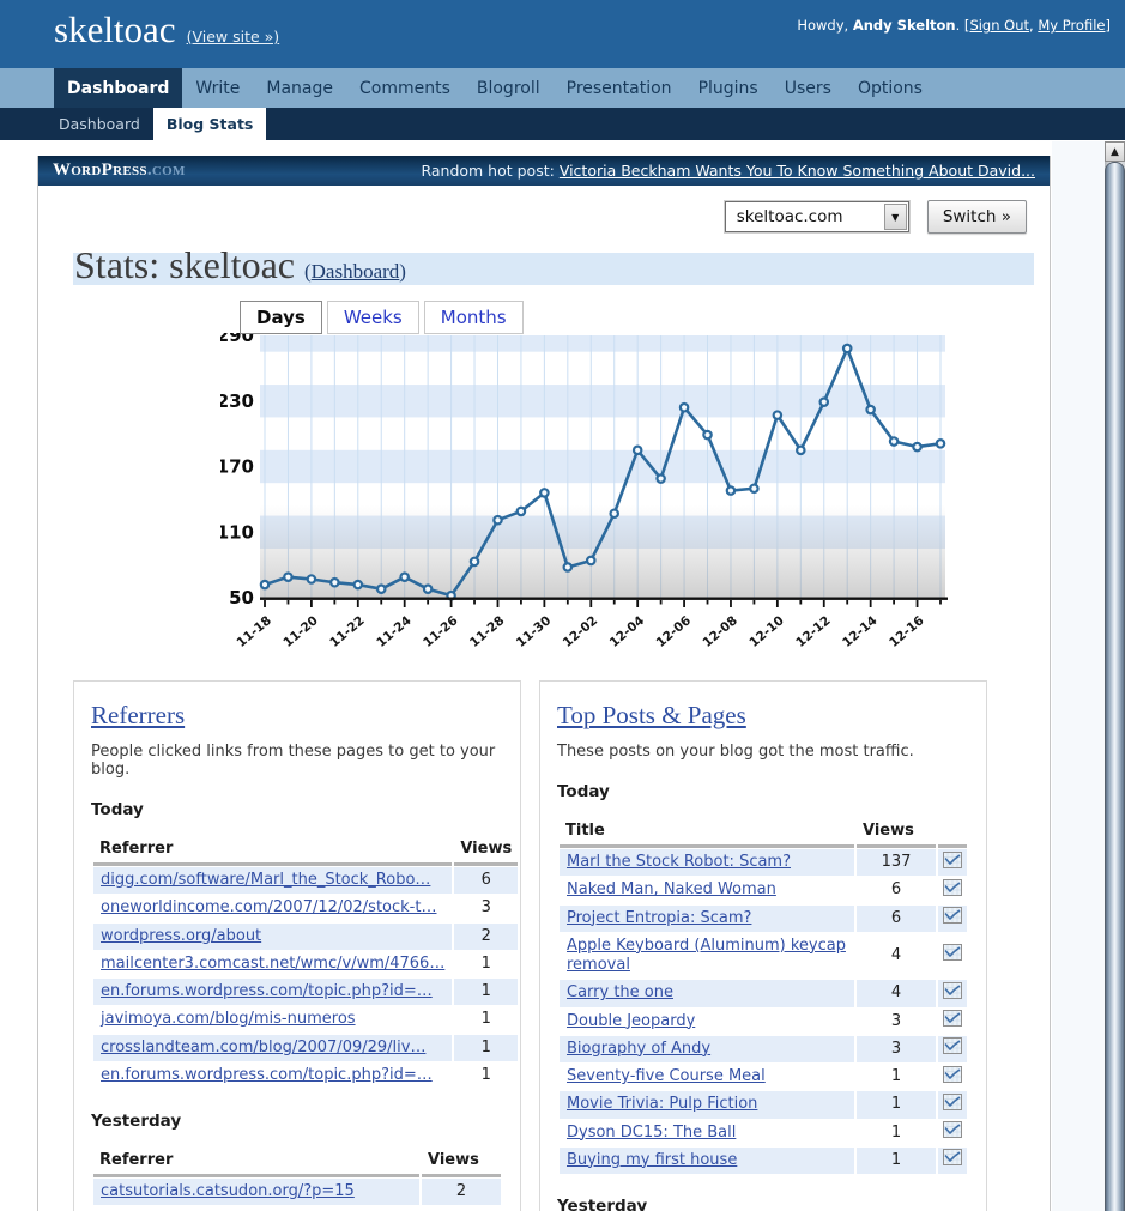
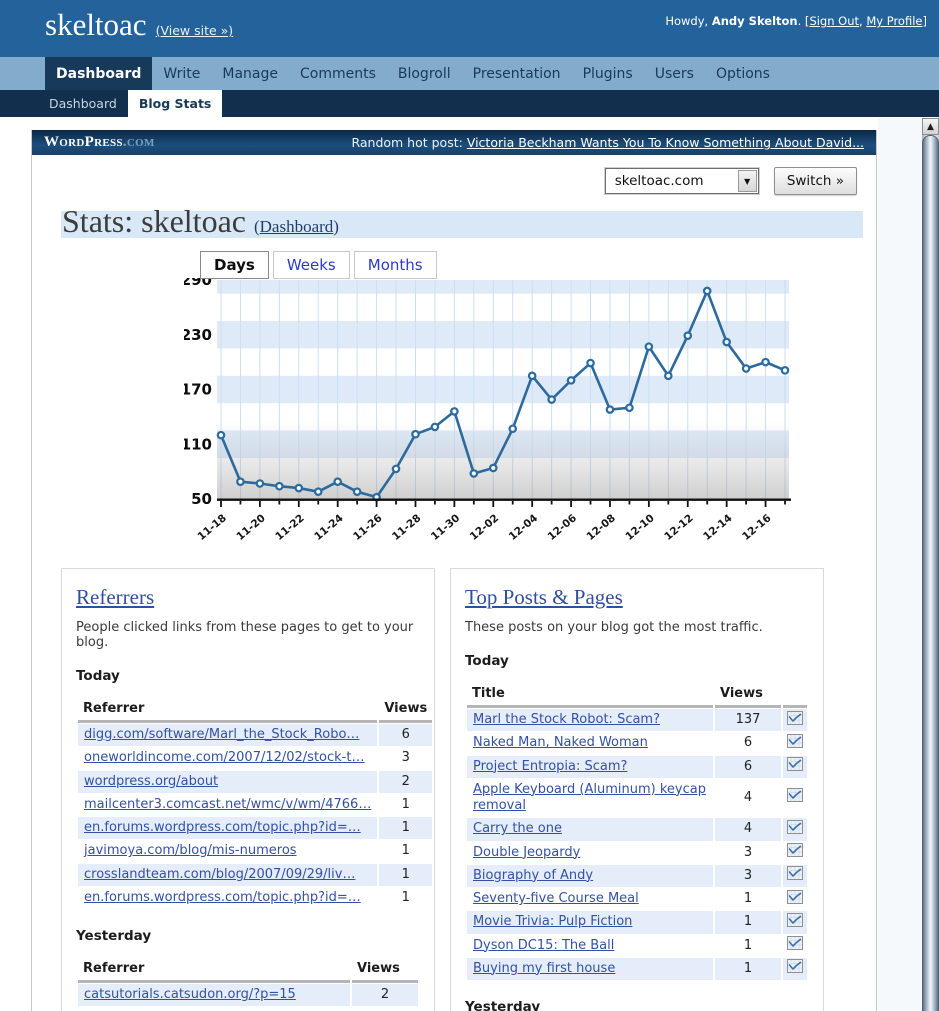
11-18: 60 -> 120
12-06: 220 -> 180
12-16: 190 -> 200
